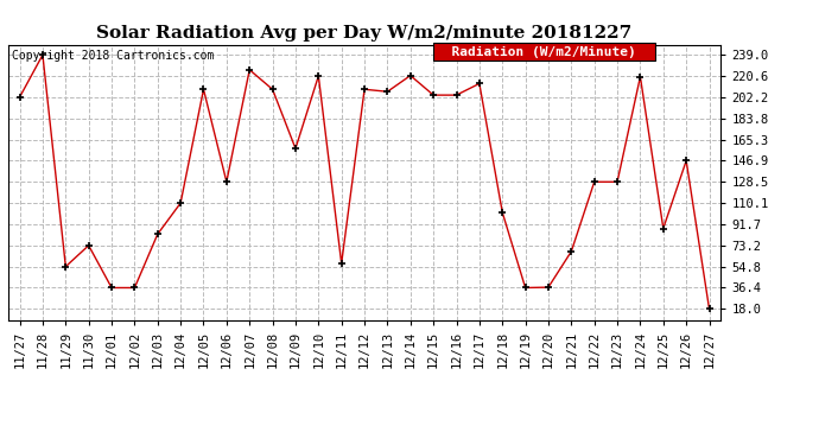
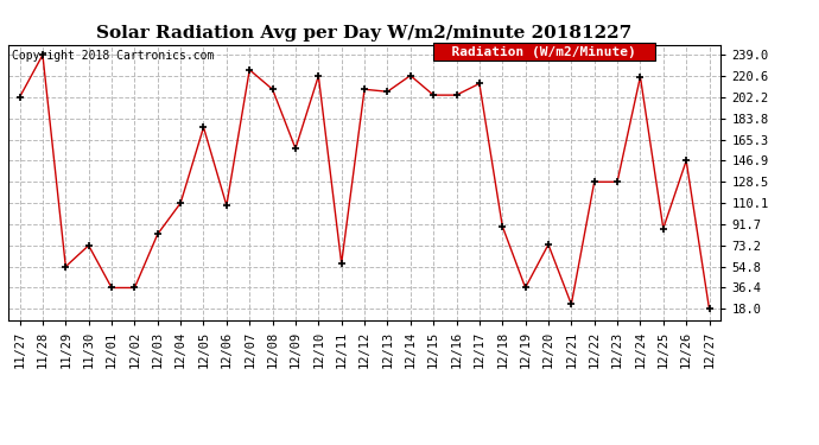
12/05: 209 -> 176
12/06: 128 -> 108
12/18: 102 -> 90
12/20: 37 -> 74
12/21: 68 -> 22
